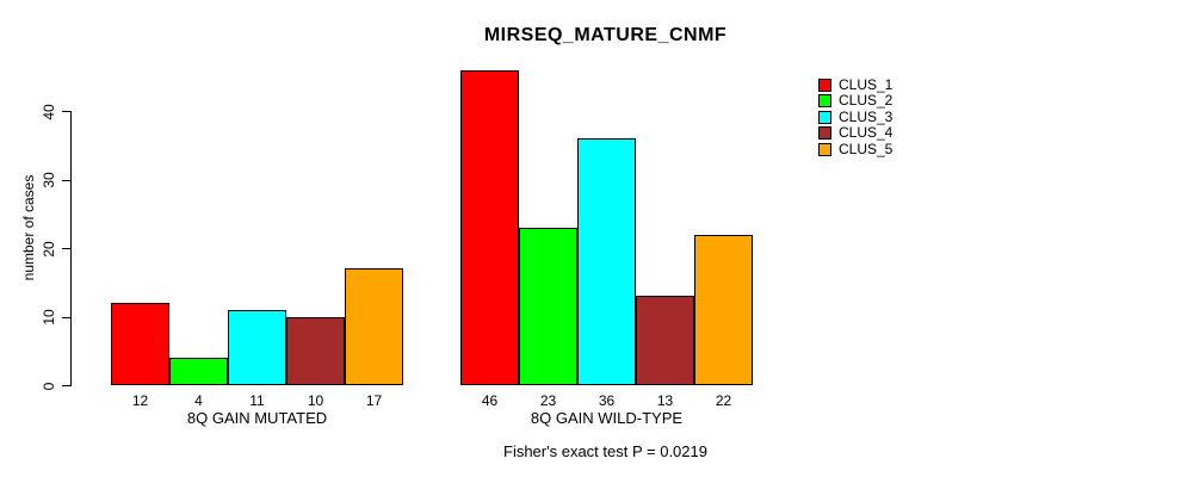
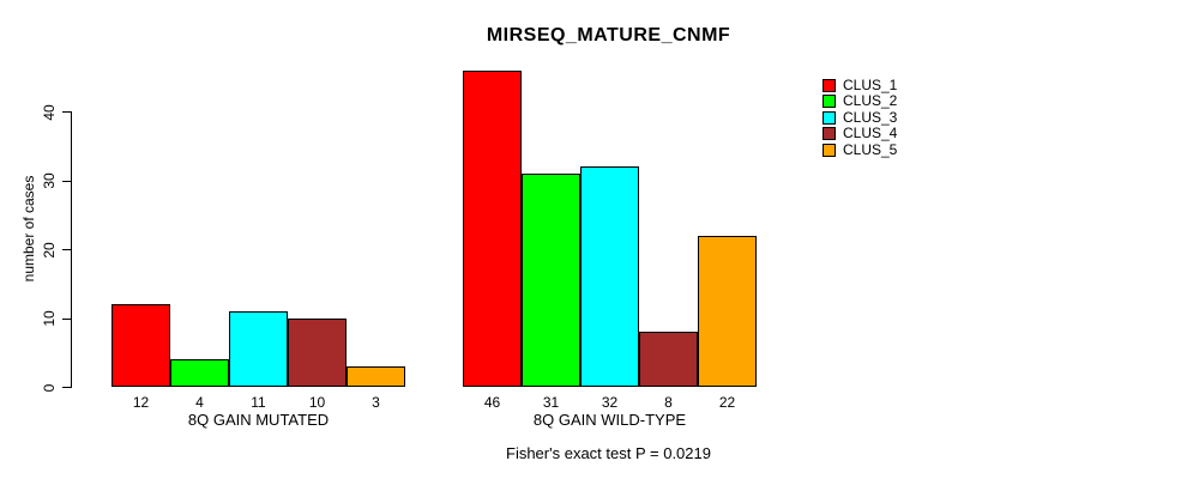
CLUS_5/8Q GAIN MUTATED: 17 -> 3
CLUS_2/8Q GAIN WILD-TYPE: 23 -> 31
CLUS_3/8Q GAIN WILD-TYPE: 36 -> 32
CLUS_4/8Q GAIN WILD-TYPE: 13 -> 8
